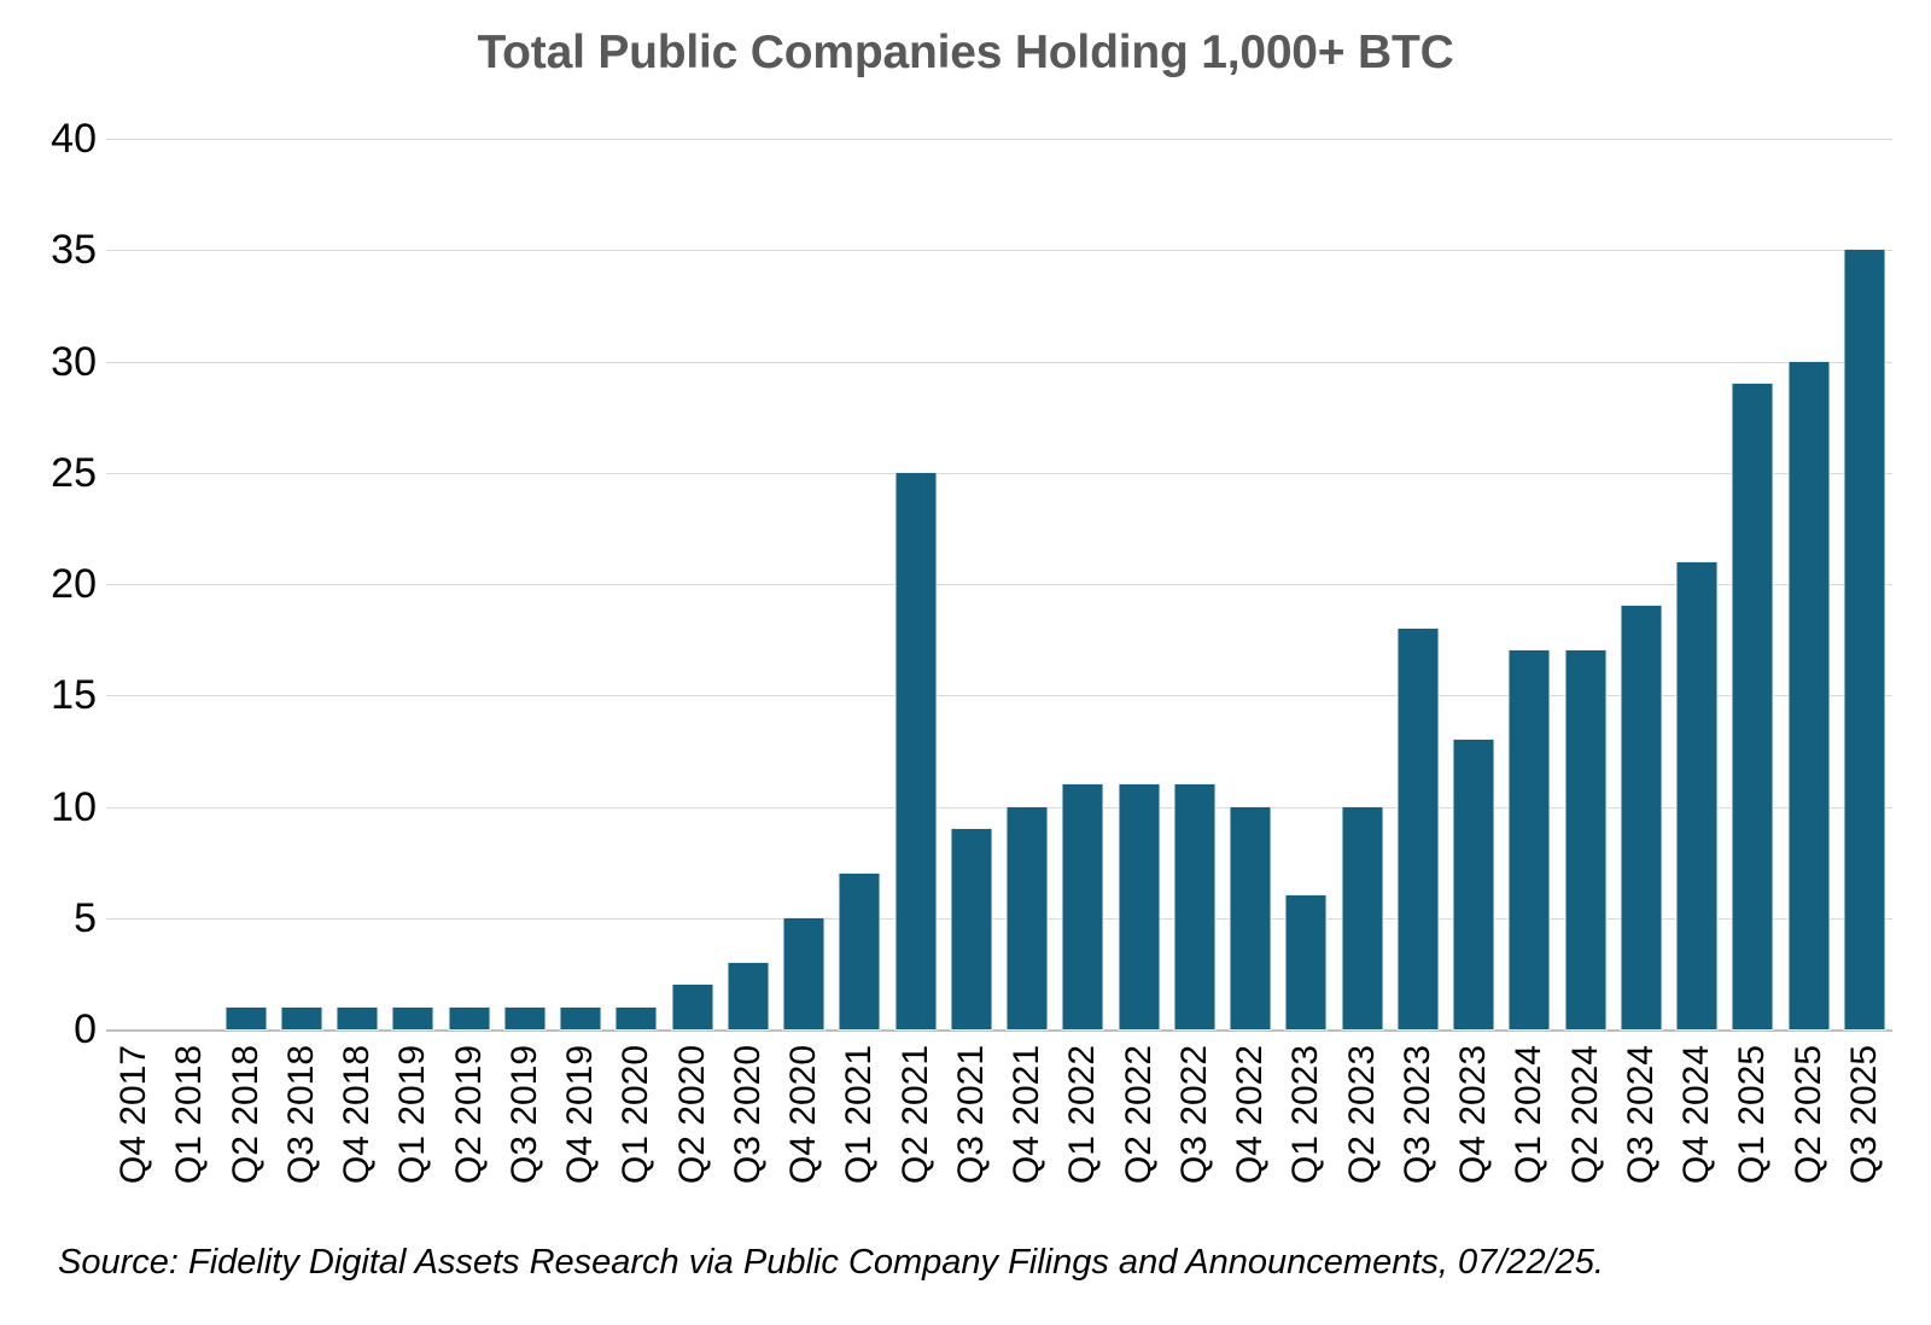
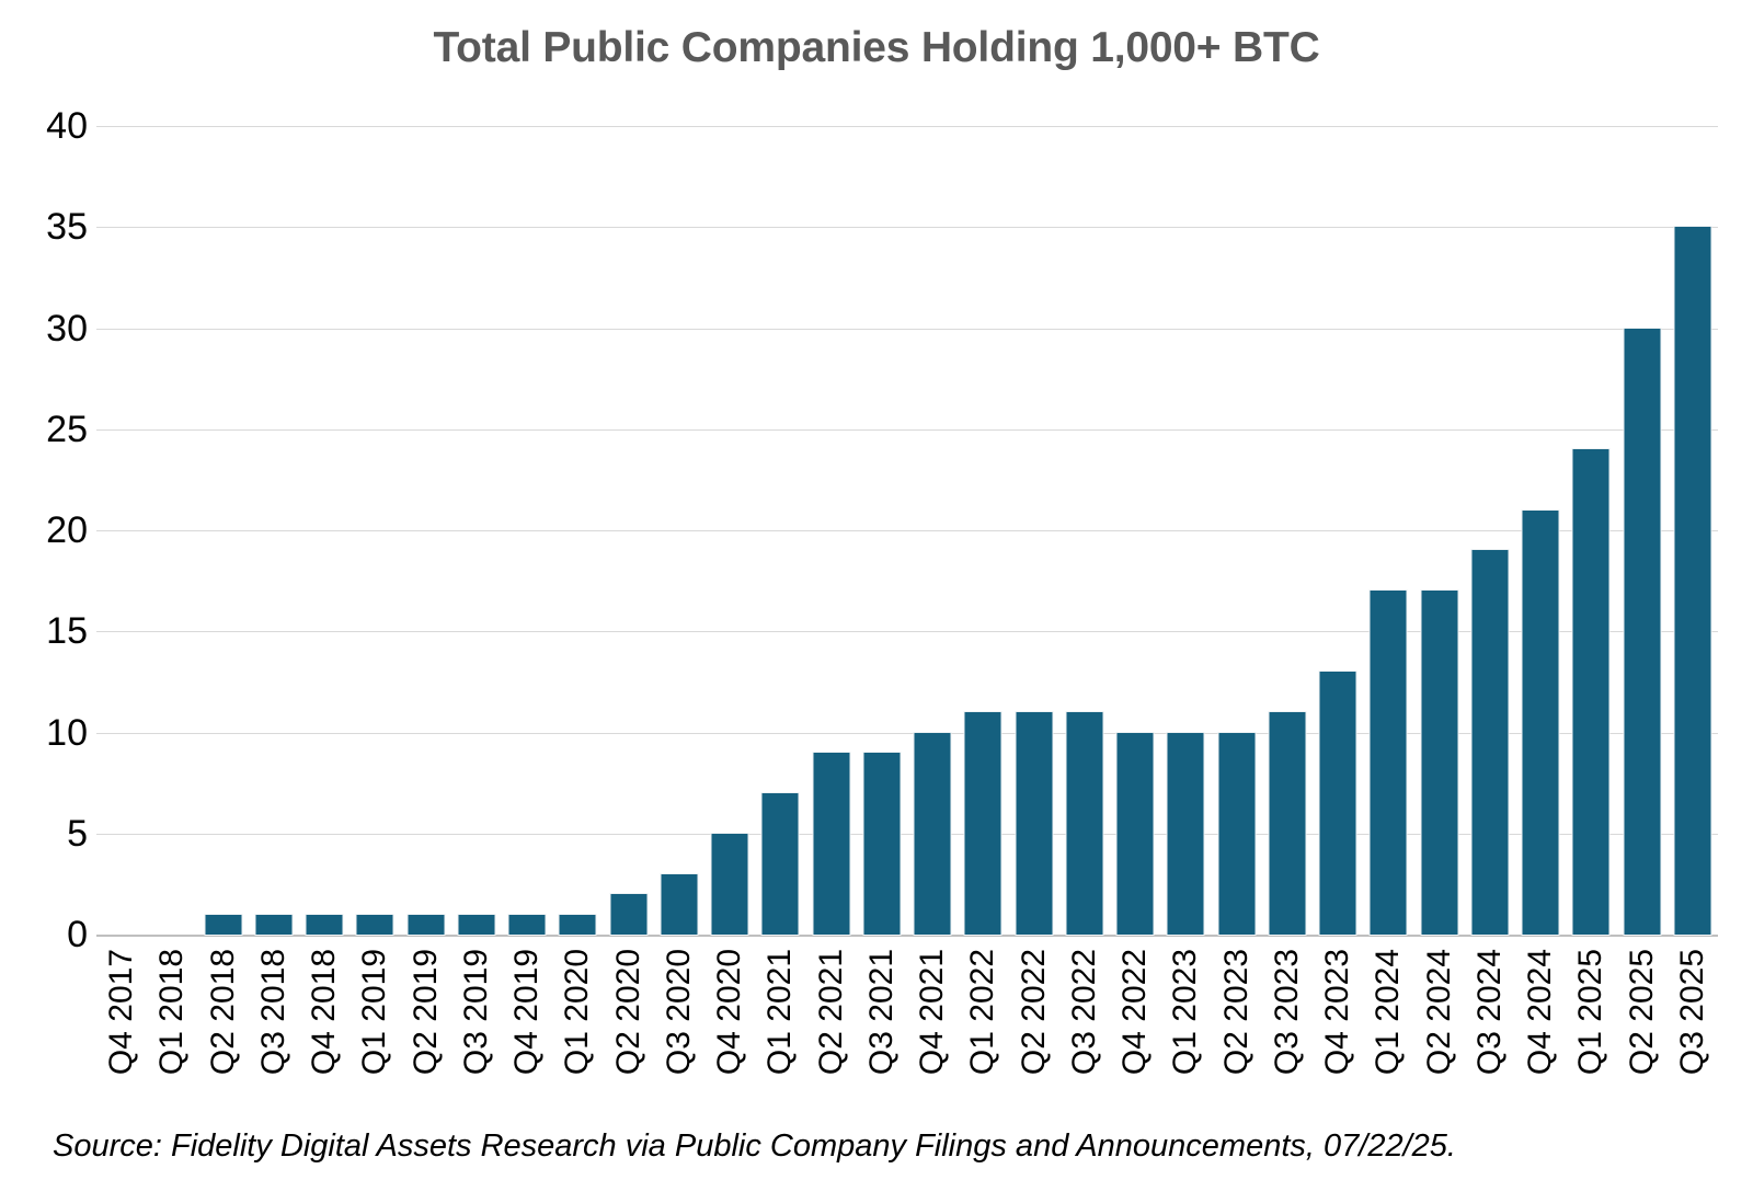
Q2 2021: 25 -> 9
Q1 2023: 6 -> 10
Q3 2023: 18 -> 11
Q1 2025: 29 -> 24
